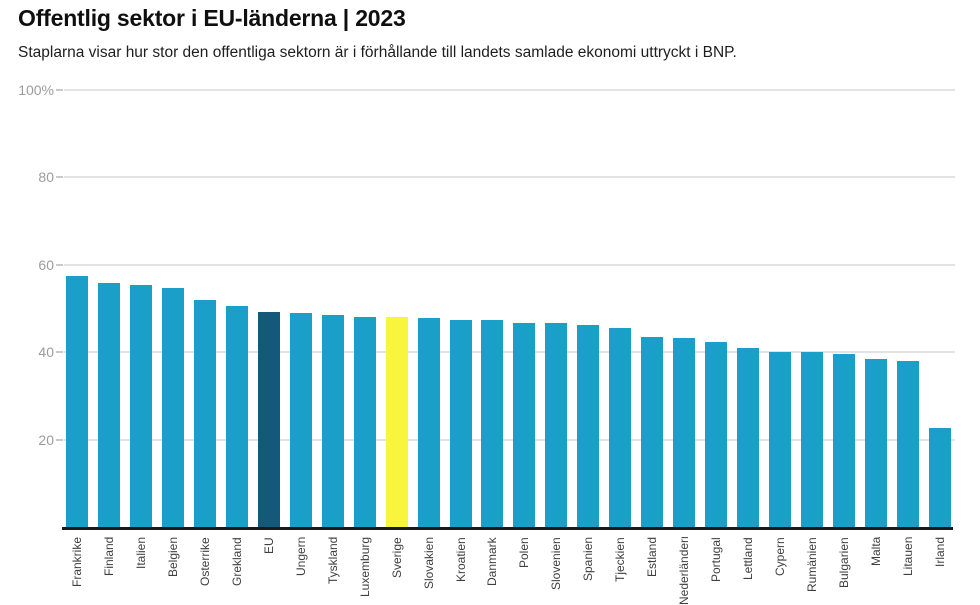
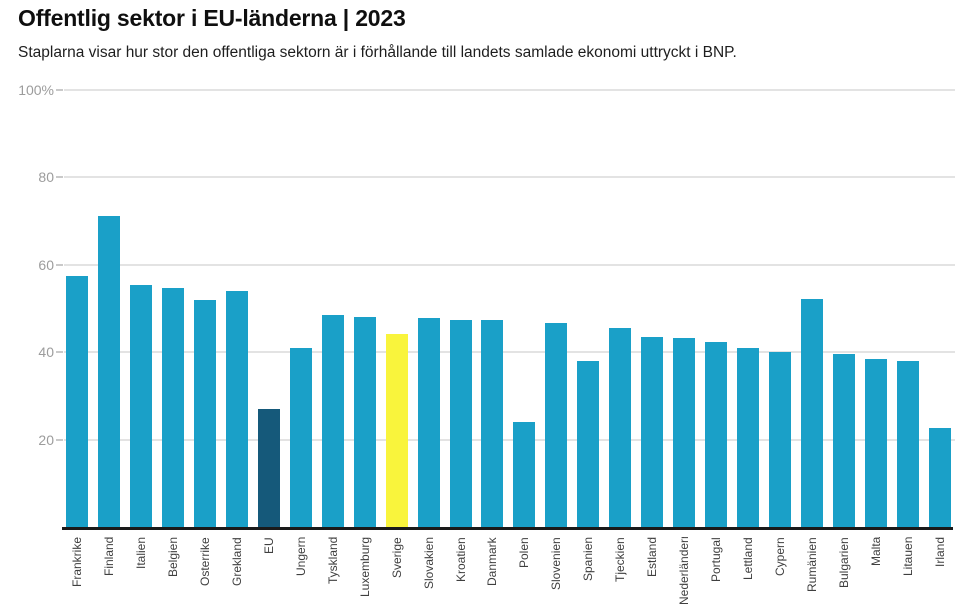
Finland: 56% -> 71%
Grekland: 50% -> 54%
EU: 49% -> 27%
Ungern: 49% -> 41%
Sverige: 48% -> 44%
Polen: 47% -> 24%
Spanien: 46% -> 38%
Rumänien: 40% -> 52%
